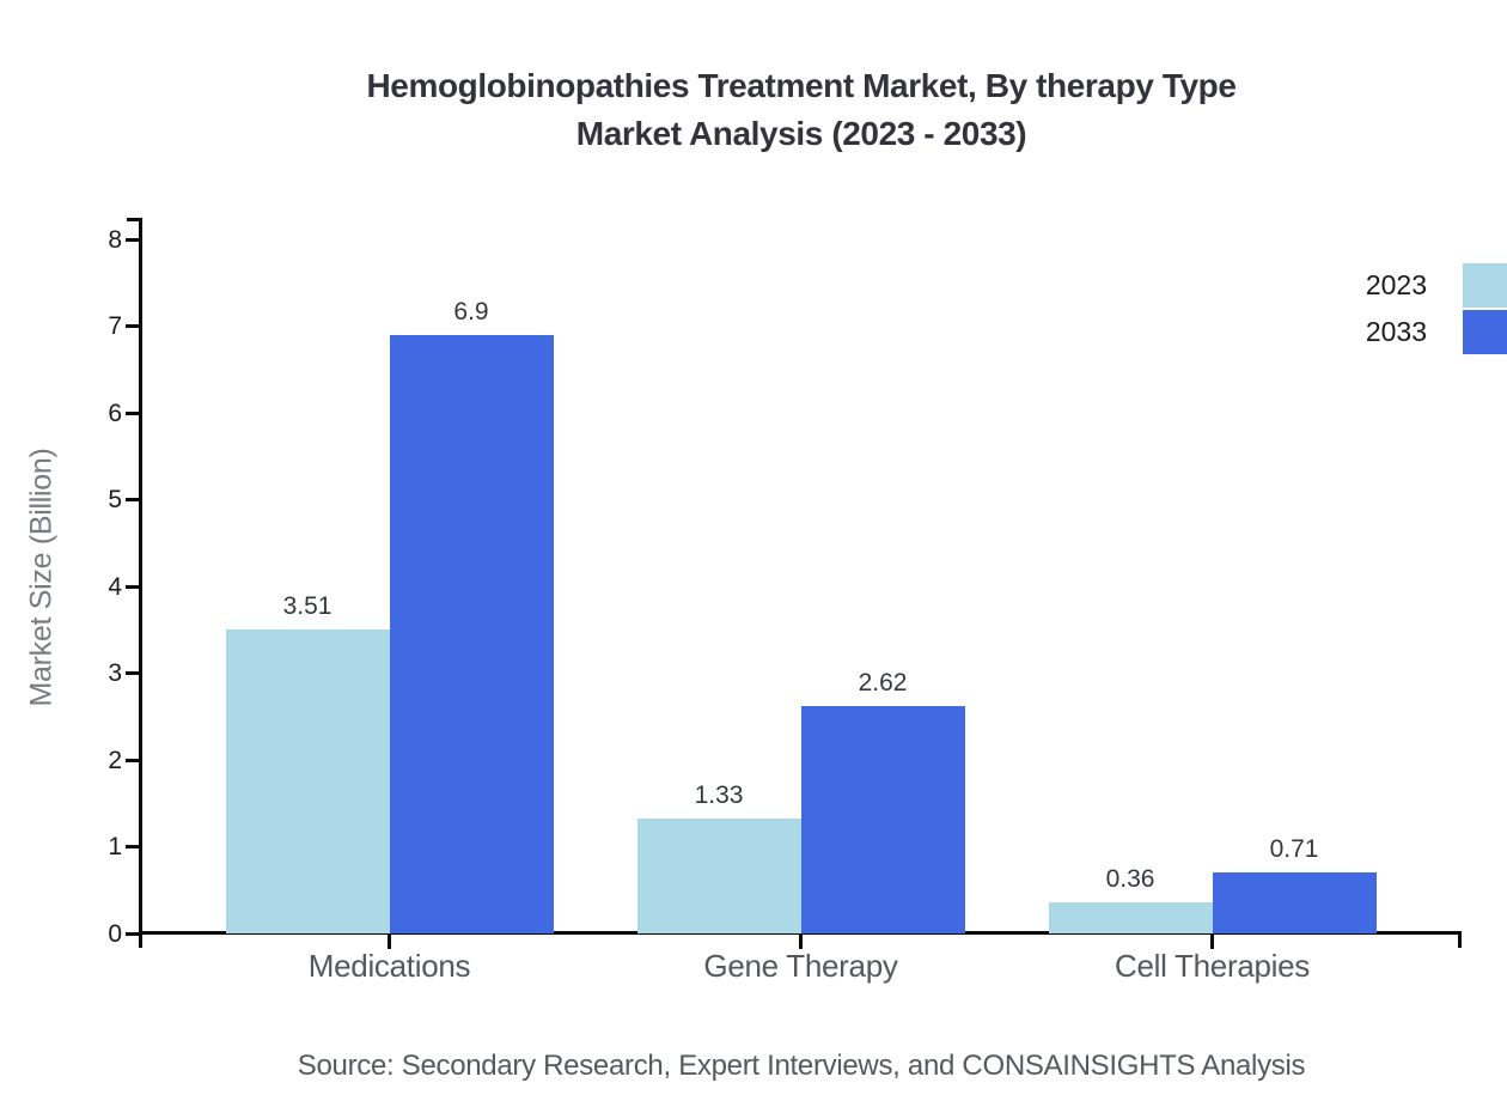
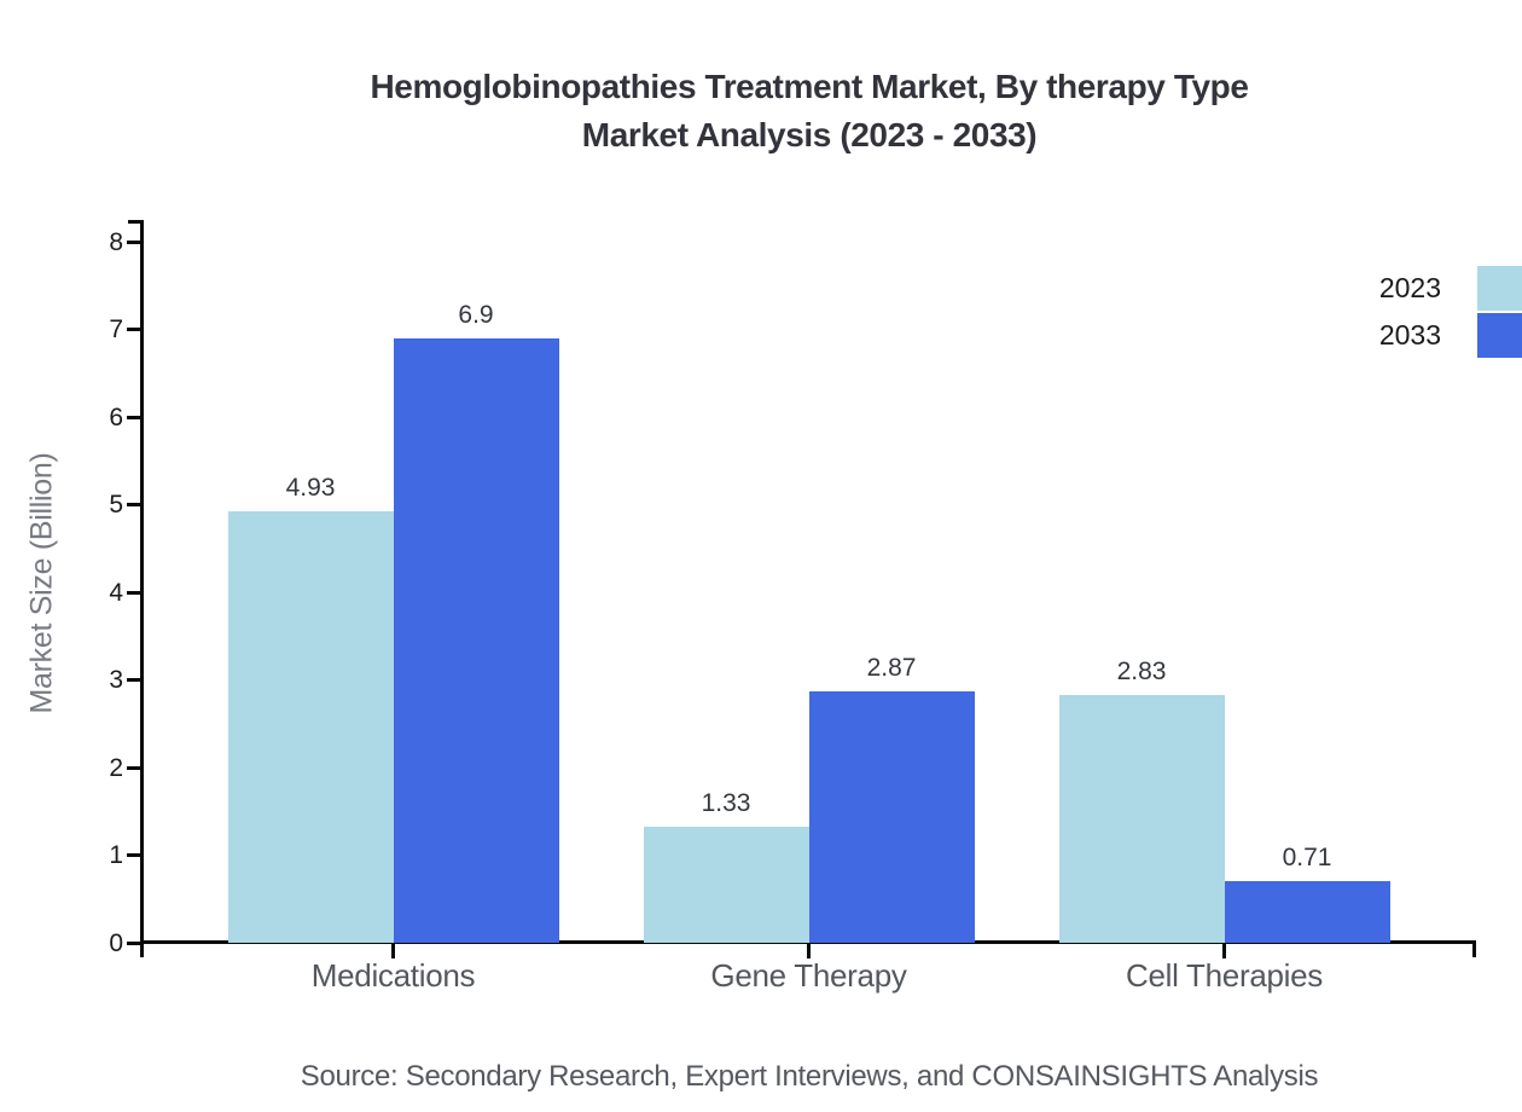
2023/Medications: 3.51 -> 4.93
2033/Gene Therapy: 2.62 -> 2.87
2023/Cell Therapies: 0.36 -> 2.83
